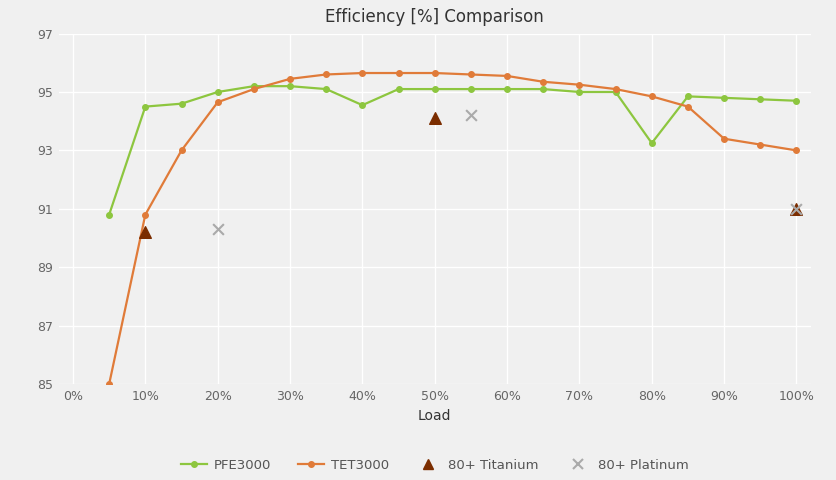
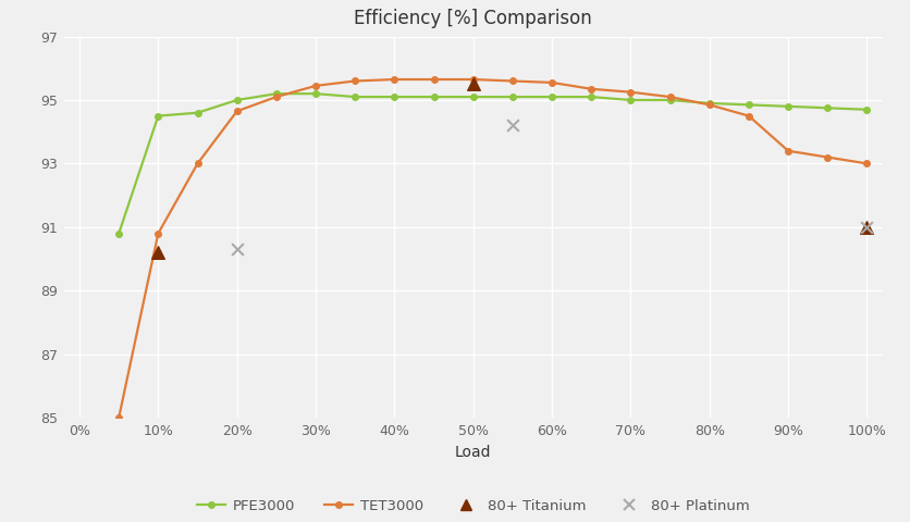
PFE3000/40%: 94.55 -> 95.10
80+ Titanium/50%: 94.1 -> 95.5
PFE3000/80%: 93.25 -> 94.90
